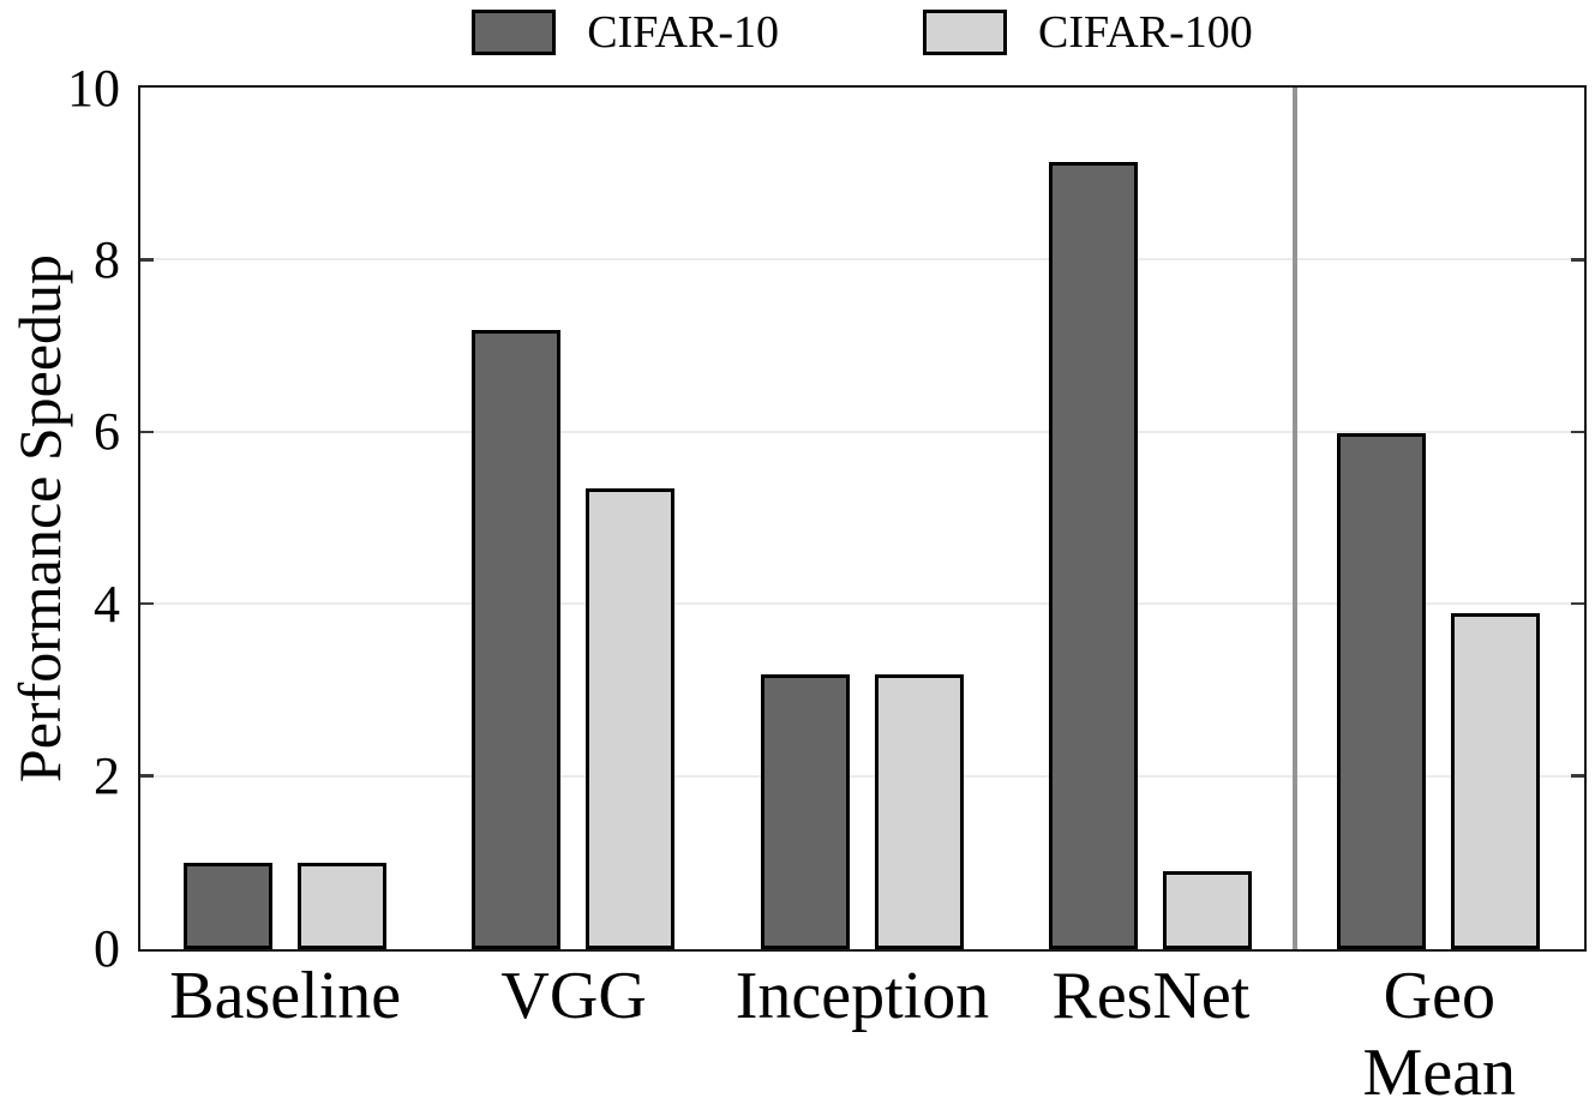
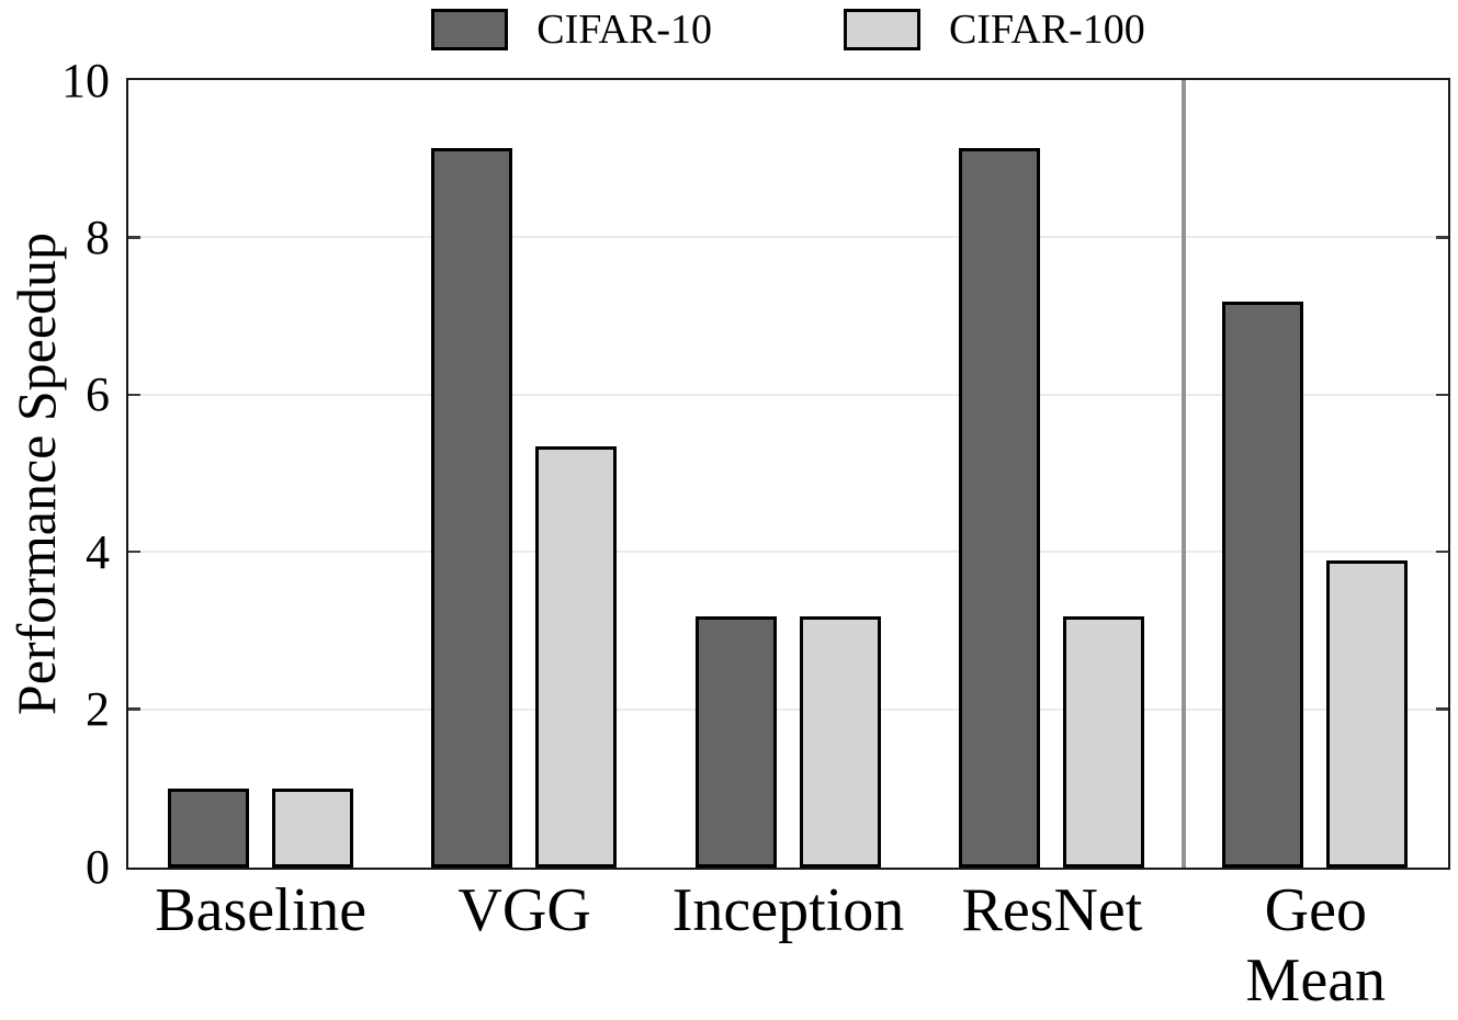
CIFAR-10/VGG: 7.2 -> 9.2
CIFAR-100/ResNet: 0.9 -> 3.2
CIFAR-10/Geo Mean: 6.0 -> 7.2
